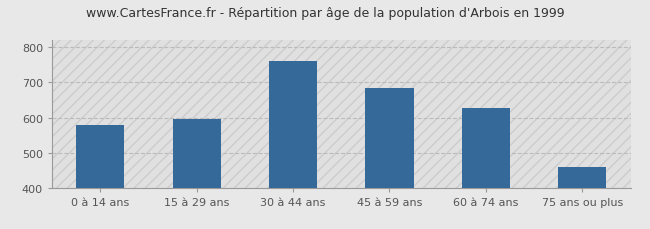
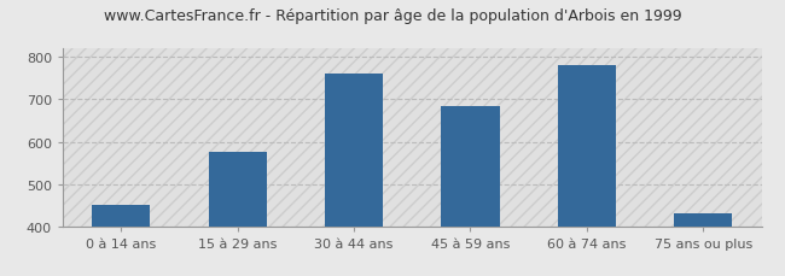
0 à 14 ans: 580 -> 450
15 à 29 ans: 597 -> 575
60 à 74 ans: 626 -> 780
75 ans ou plus: 459 -> 430
